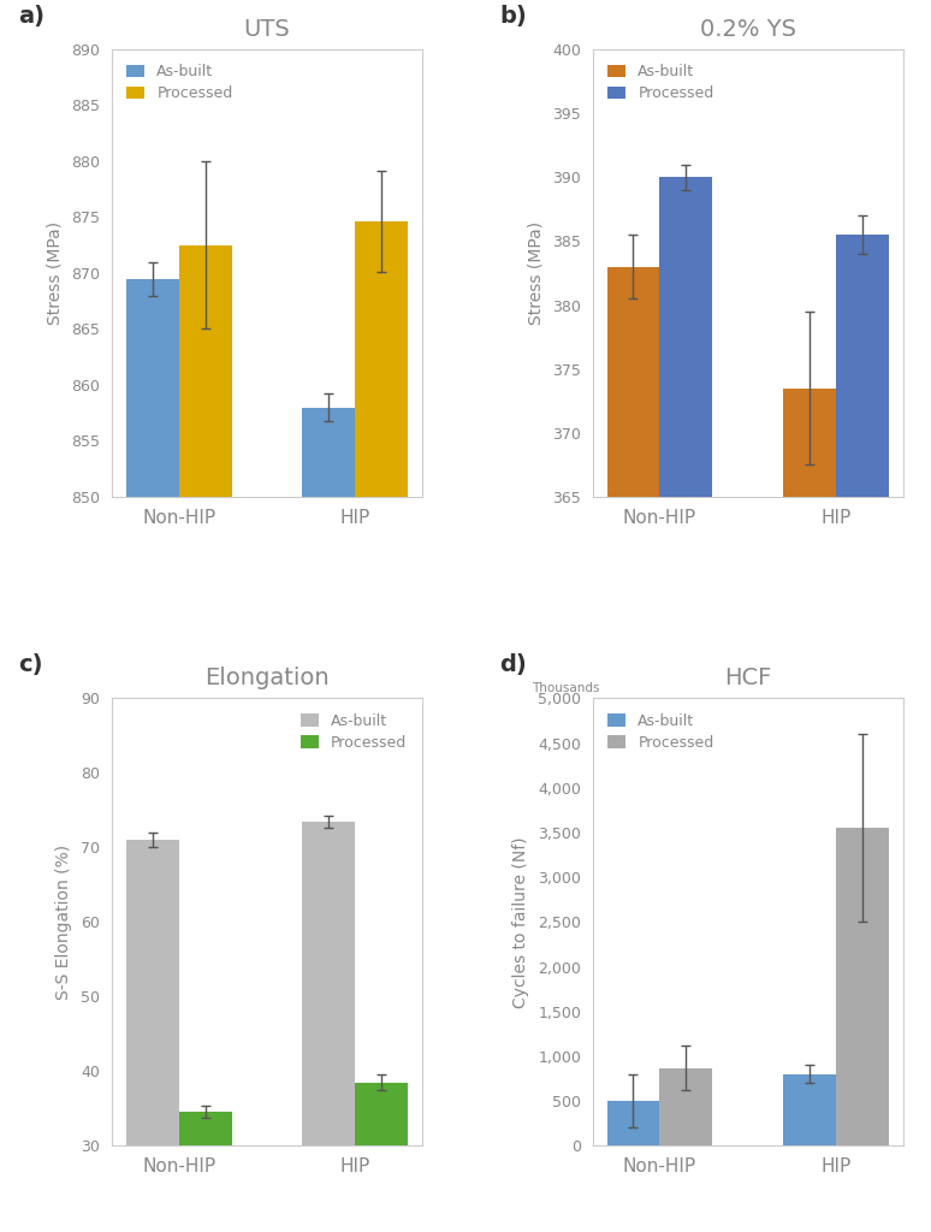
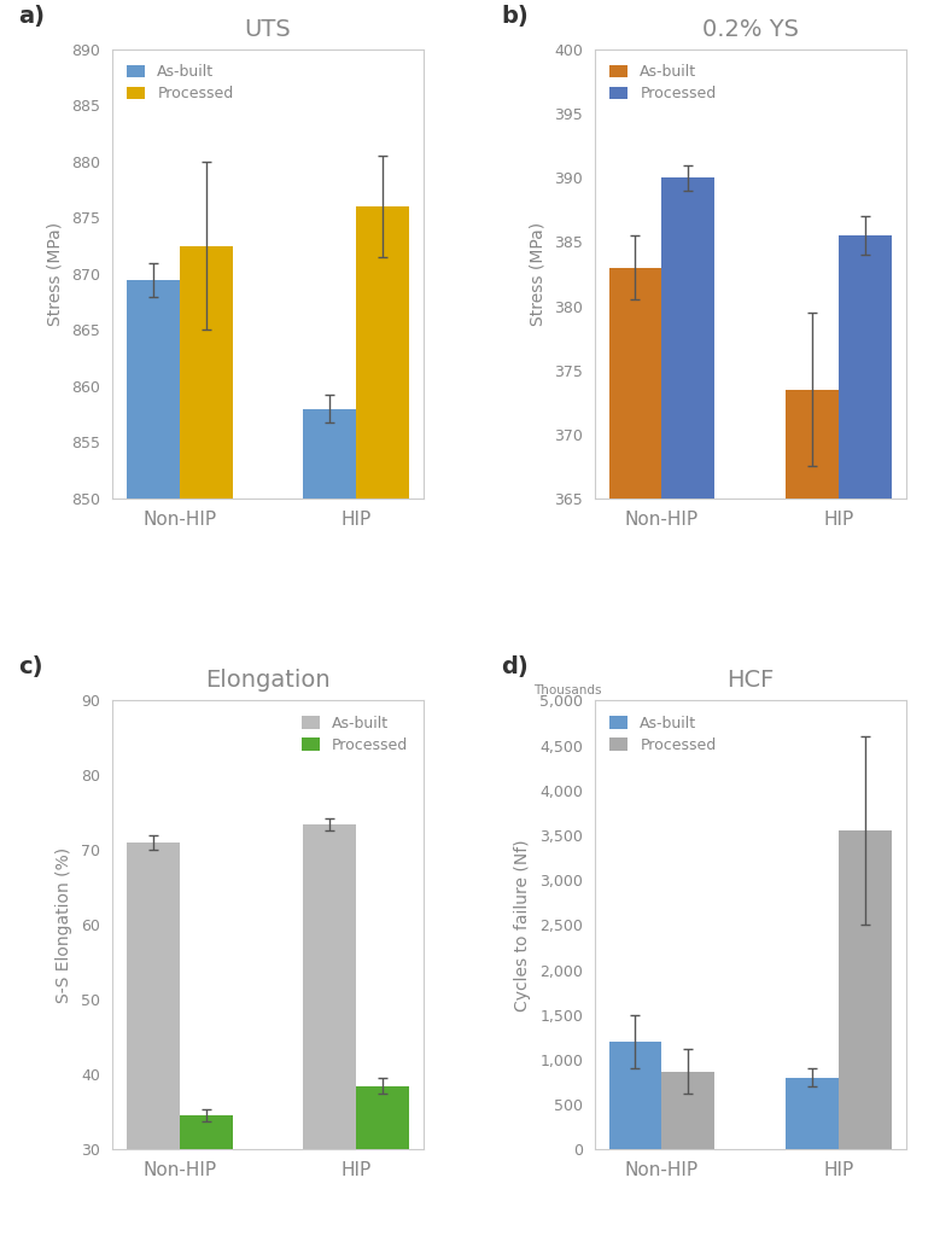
UTS/Processed/HIP: 874.6 -> 876.0
HCF/As-built/Non-HIP: 500 -> 1,200
